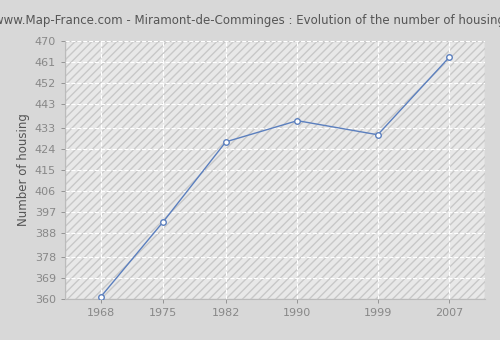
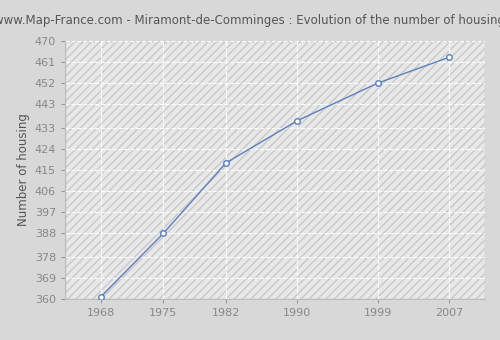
1975: 393 -> 388
1982: 427 -> 418
1999: 430 -> 452
